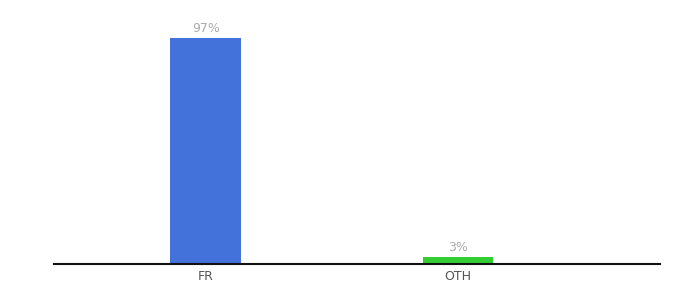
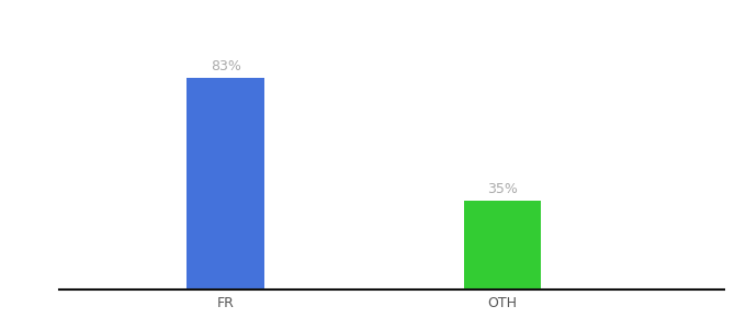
FR: 97% -> 83%
OTH: 3% -> 35%
